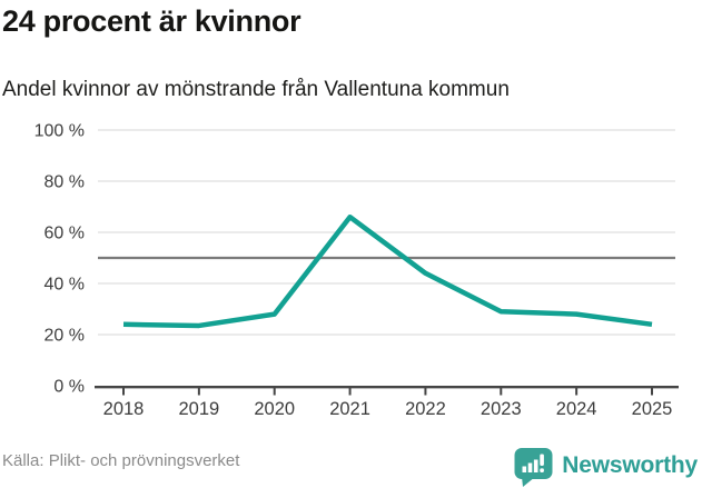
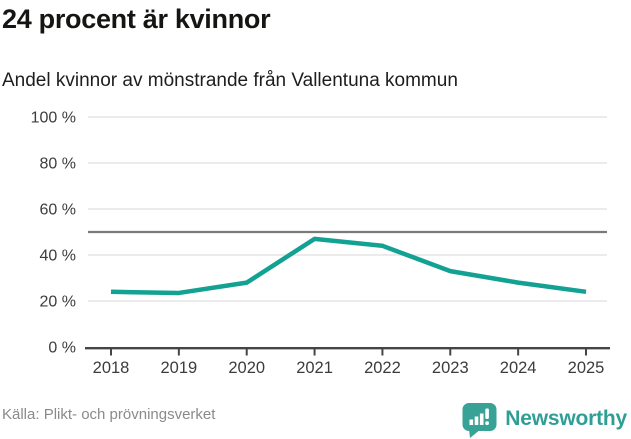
2021: 66% -> 47%
2023: 29% -> 33%
